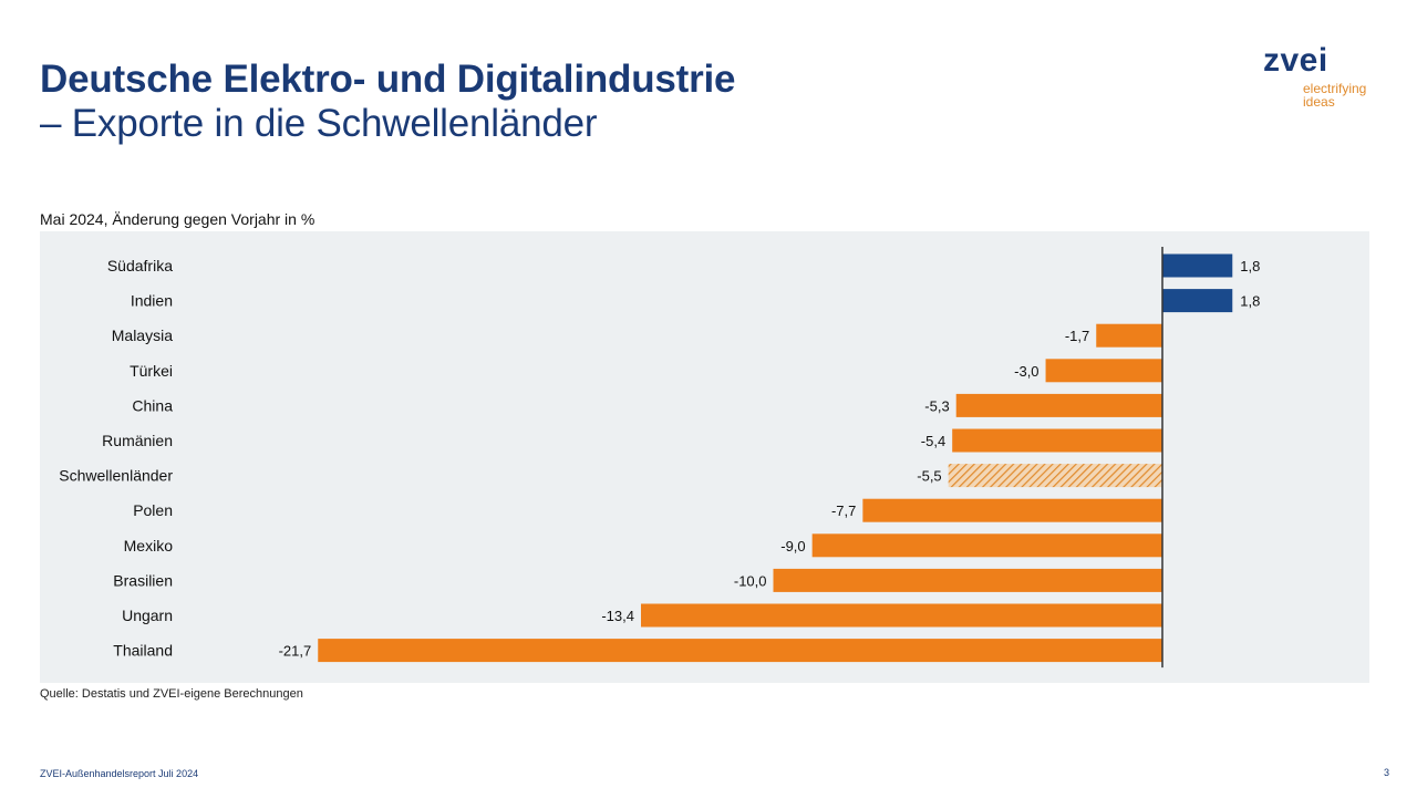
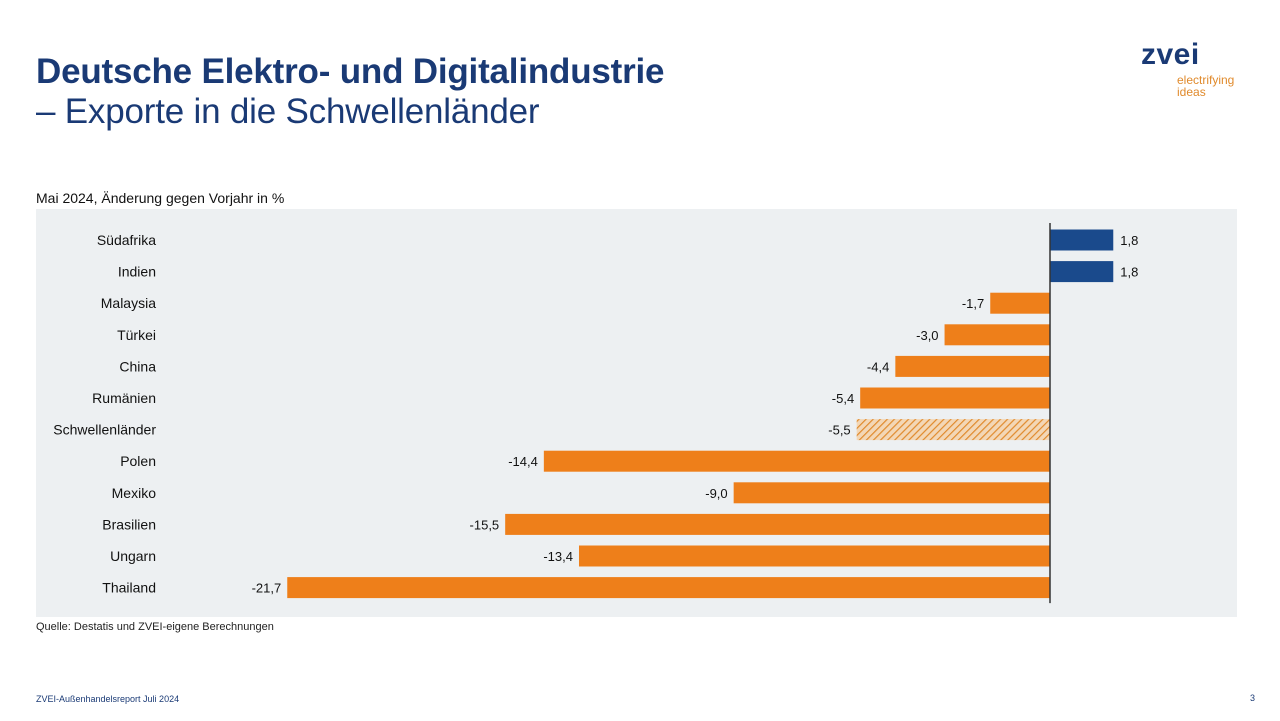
China: -5,3 -> -4,4
Polen: -7,7 -> -14,4
Brasilien: -10,0 -> -15,5
